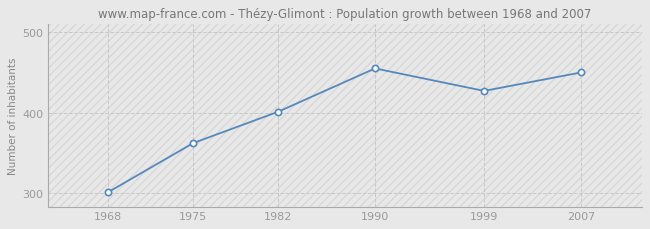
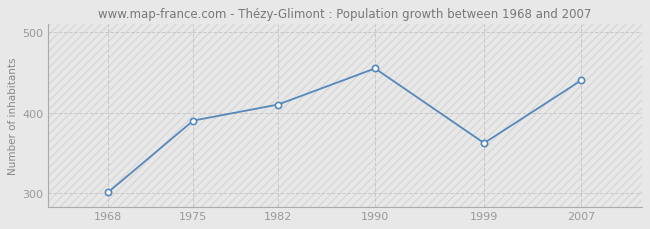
1975: 362 -> 390
1982: 401 -> 410
1999: 427 -> 362
2007: 450 -> 440
